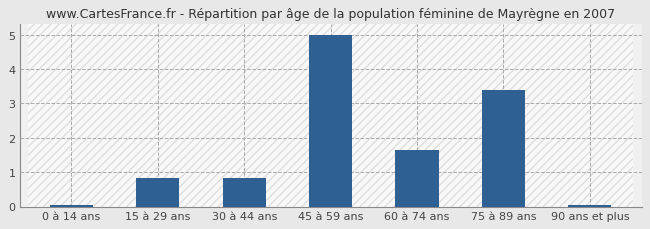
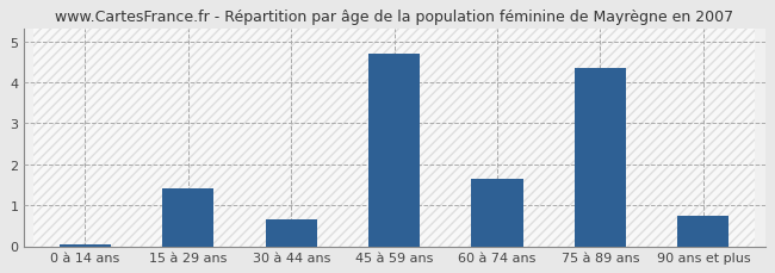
15 à 29 ans: 0.83 -> 1.40
30 à 44 ans: 0.83 -> 0.65
45 à 59 ans: 5.00 -> 4.70
75 à 89 ans: 3.40 -> 4.35
90 ans et plus: 0.04 -> 0.75
